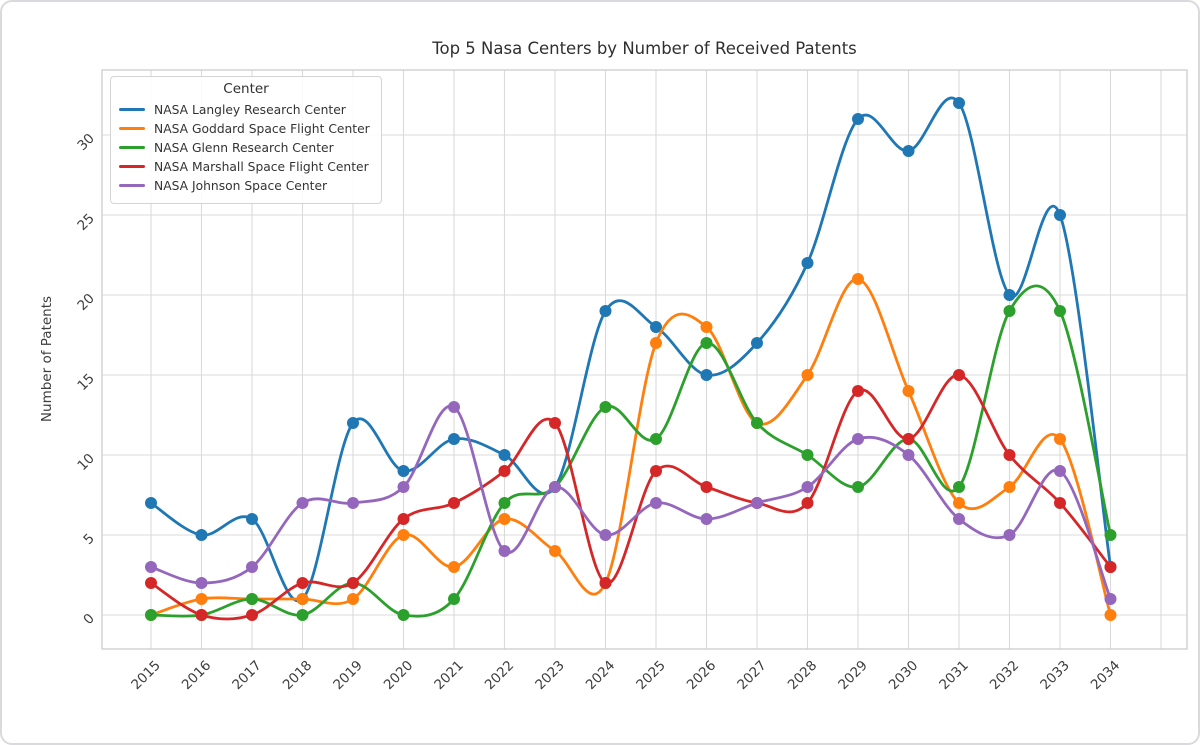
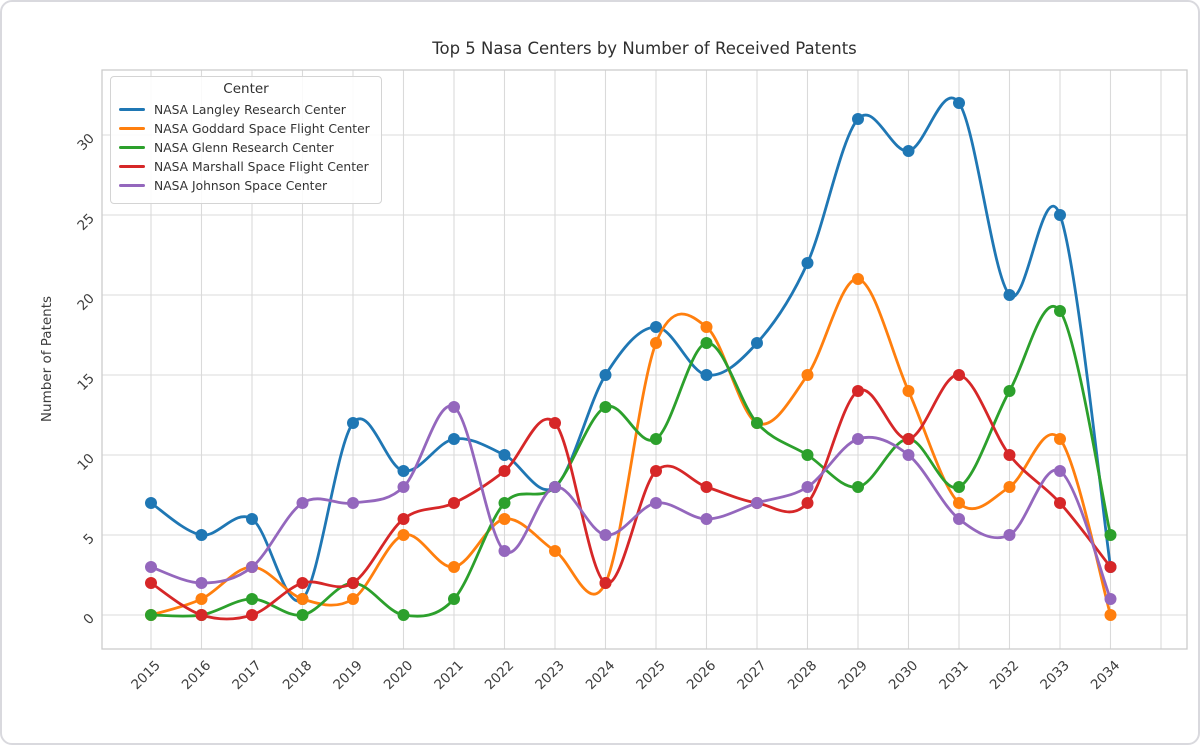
NASA Goddard Space Flight Center/2017: 1 -> 3
NASA Langley Research Center/2024: 19 -> 15
NASA Glenn Research Center/2032: 19 -> 14
